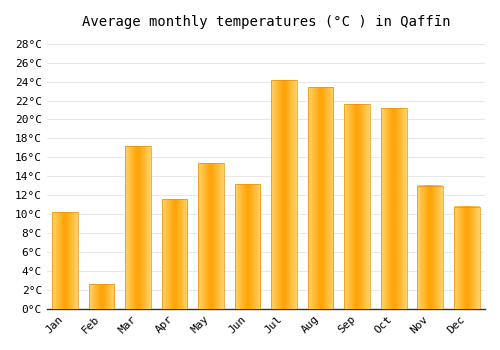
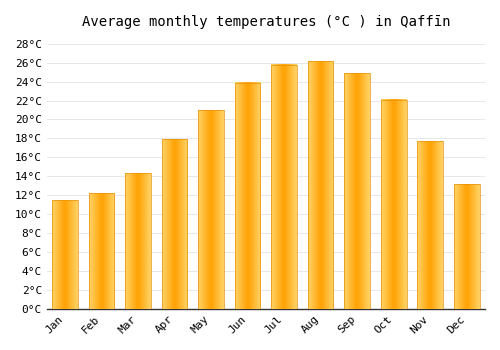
Jan: 10.2°C -> 11.5°C
Feb: 2.6°C -> 12.2°C
Mar: 17.2°C -> 14.3°C
Apr: 11.6°C -> 17.9°C
May: 15.4°C -> 21.0°C
Jun: 13.2°C -> 23.9°C
Jul: 24.2°C -> 25.8°C
Aug: 23.4°C -> 26.2°C
Sep: 21.6°C -> 24.9°C
Oct: 21.2°C -> 22.1°C
Nov: 13.0°C -> 17.7°C
Dec: 10.8°C -> 13.2°C
